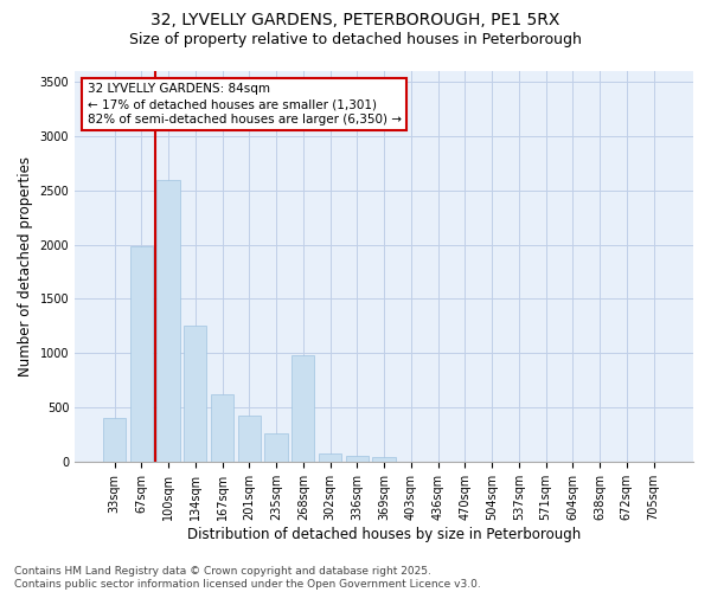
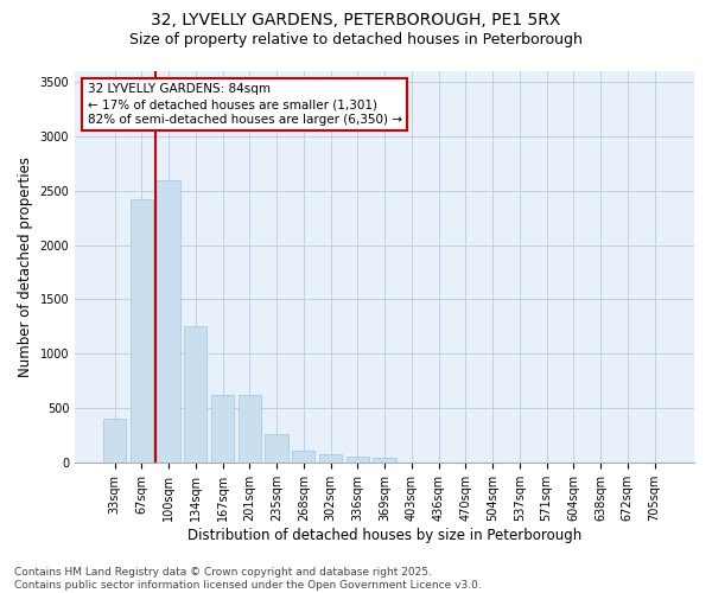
67sqm: 1980 -> 2420
201sqm: 420 -> 620
268sqm: 980 -> 110
